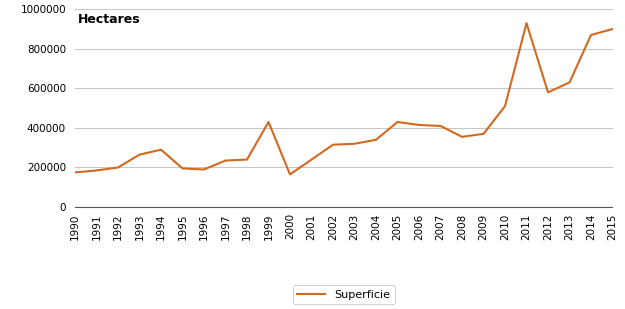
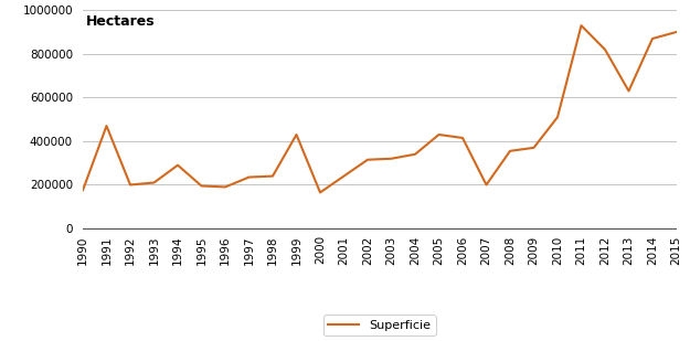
1991: 180000 -> 470000
1993: 260000 -> 210000
2007: 410000 -> 200000
2012: 580000 -> 820000
